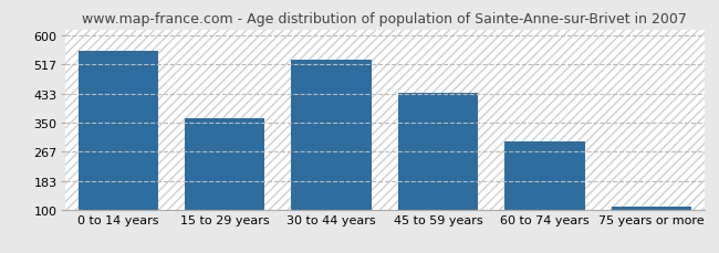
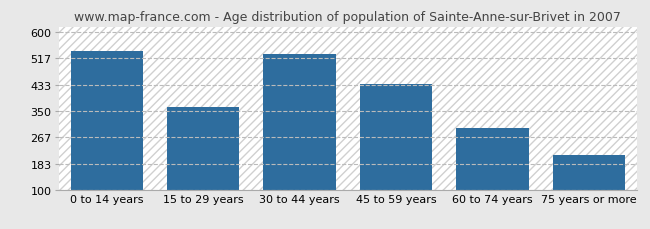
0 to 14 years: 557 -> 540
75 years or more: 108 -> 210
